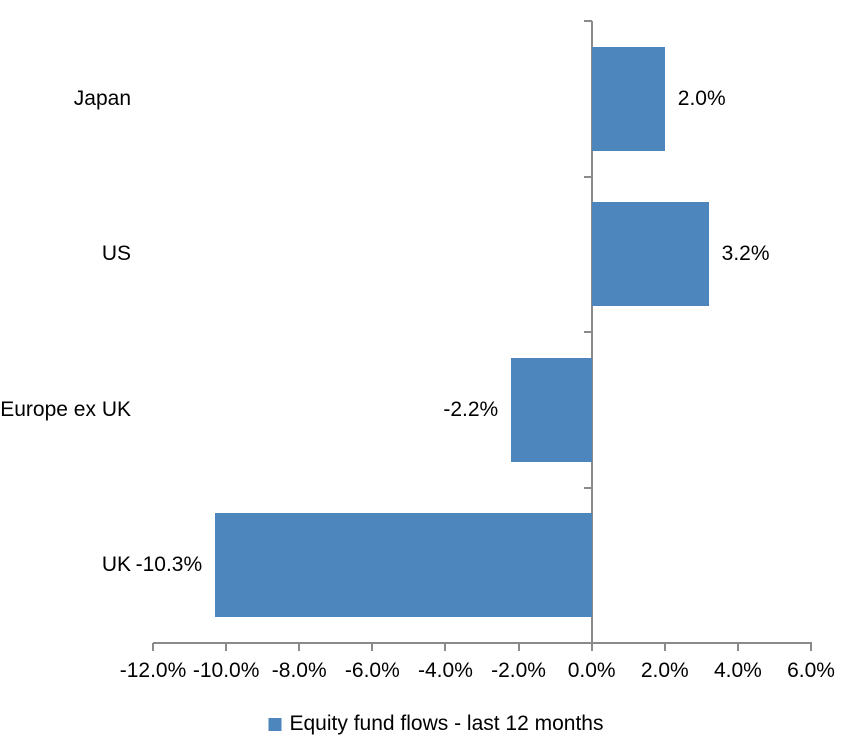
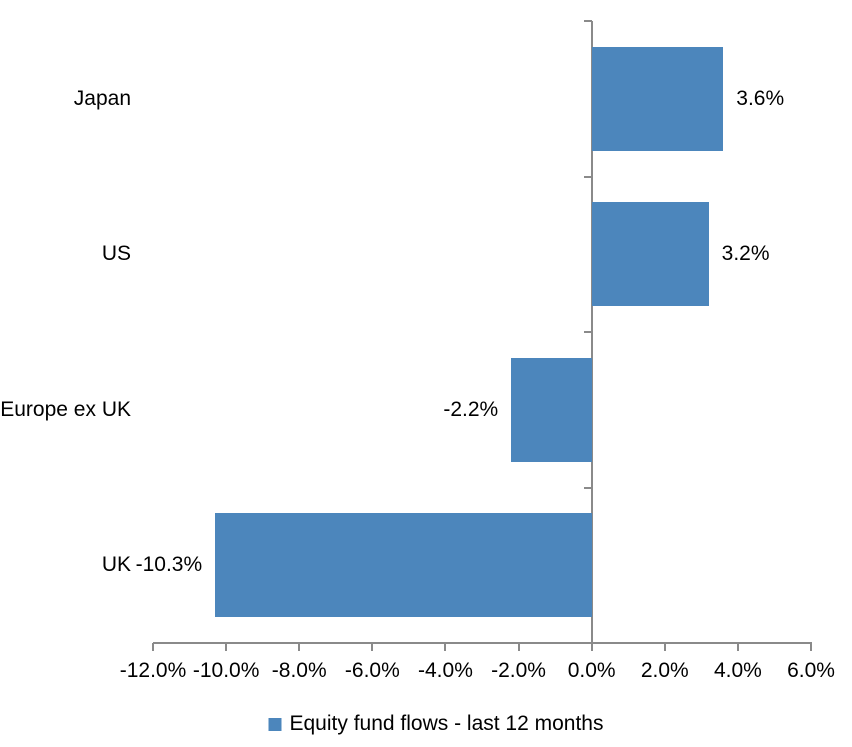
Japan: 2.0% -> 3.6%
